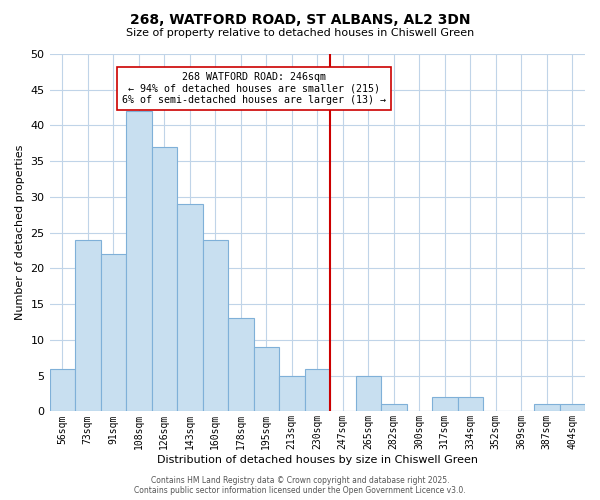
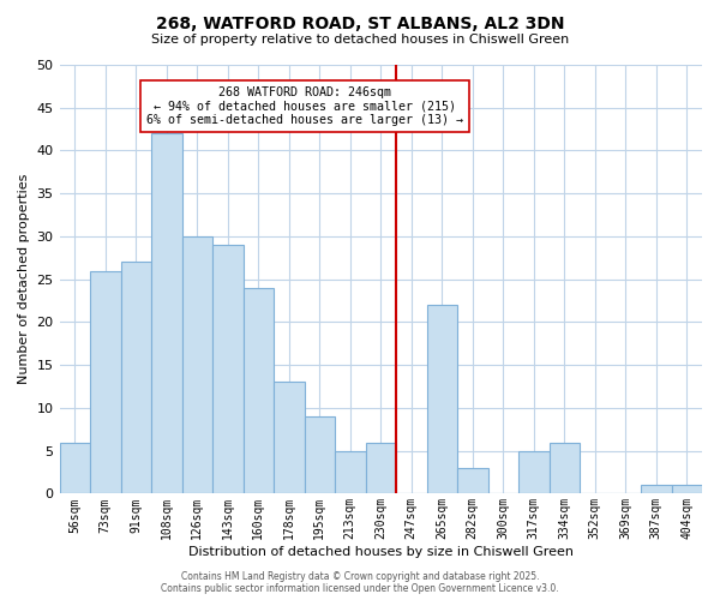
73sqm: 24 -> 26
91sqm: 22 -> 27
126sqm: 37 -> 30
265sqm: 5 -> 22
282sqm: 1 -> 3
317sqm: 2 -> 5
334sqm: 2 -> 6
